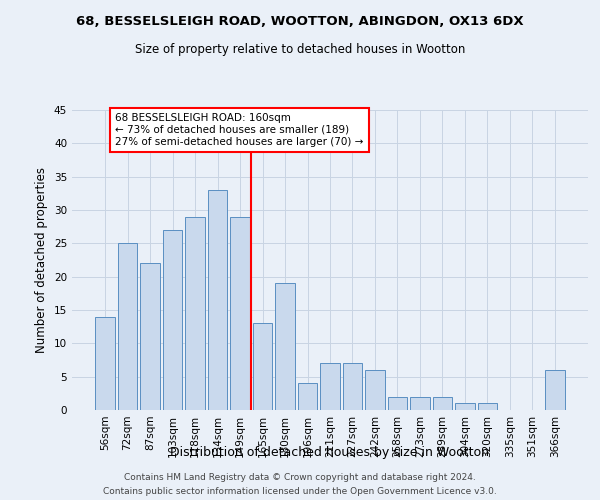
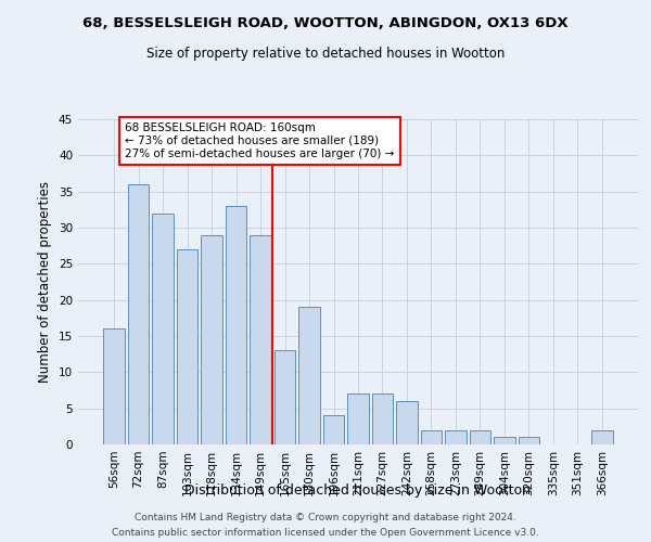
56sqm: 14 -> 16
72sqm: 25 -> 36
87sqm: 22 -> 32
366sqm: 6 -> 2
